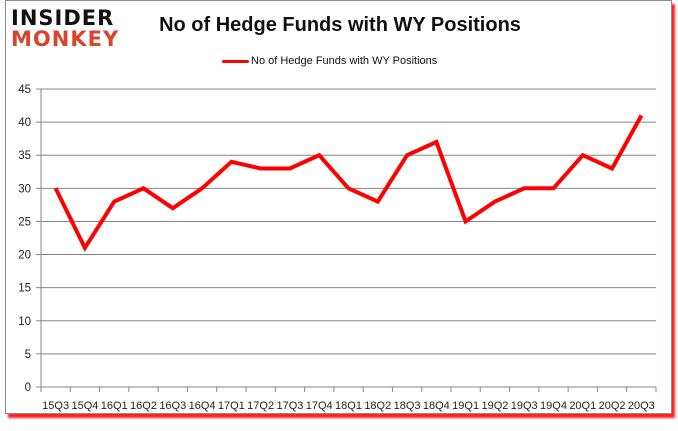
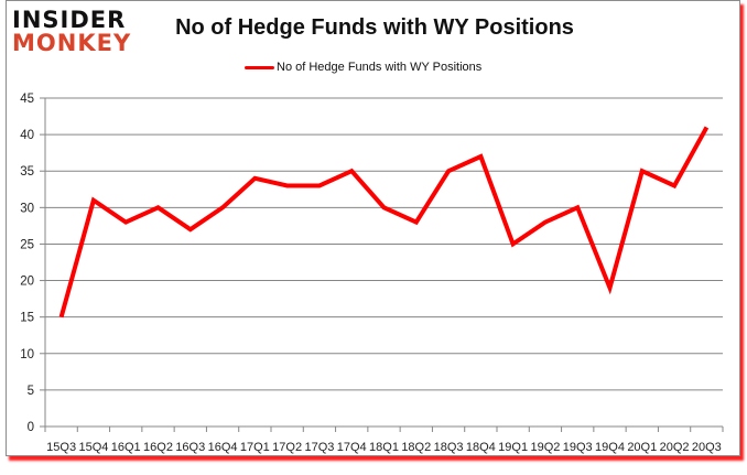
15Q3: 30 -> 15
15Q4: 21 -> 31
19Q4: 30 -> 19
